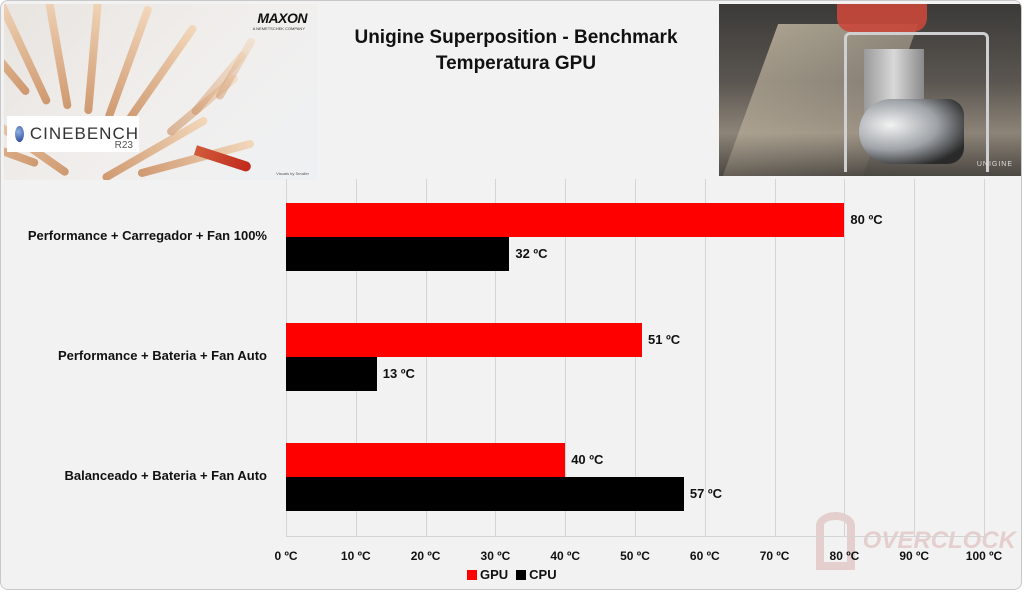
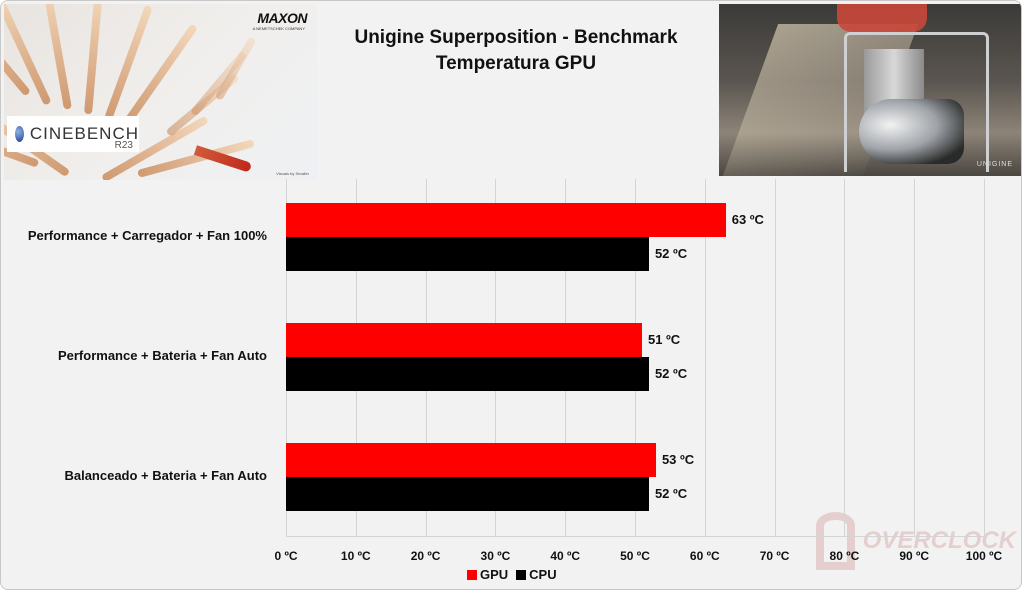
GPU/Performance + Carregador + Fan 100%: 80 -> 63
CPU/Performance + Carregador + Fan 100%: 32 -> 52
CPU/Performance + Bateria + Fan Auto: 13 -> 52
GPU/Balanceado + Bateria + Fan Auto: 40 -> 53
CPU/Balanceado + Bateria + Fan Auto: 57 -> 52
